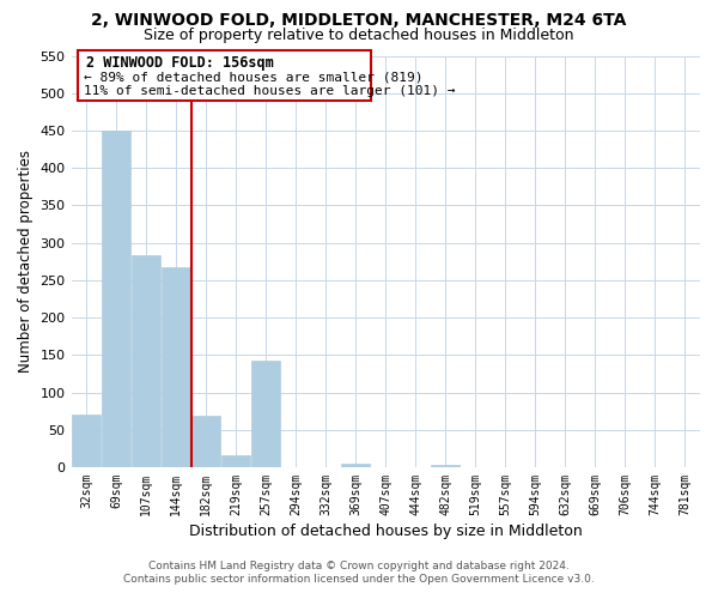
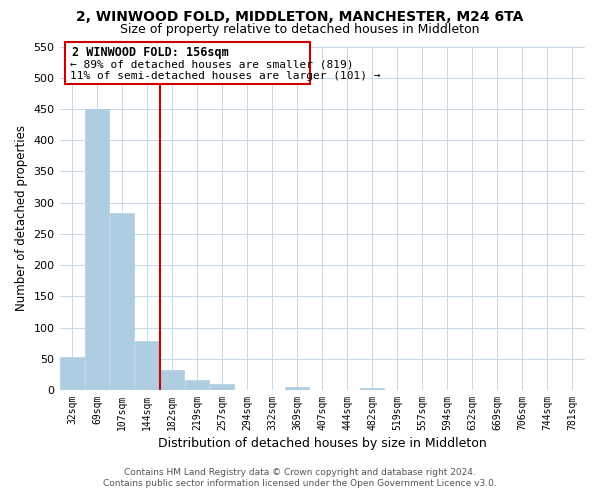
32sqm: 70 -> 53
144sqm: 268 -> 79
182sqm: 68 -> 32
257sqm: 142 -> 9
